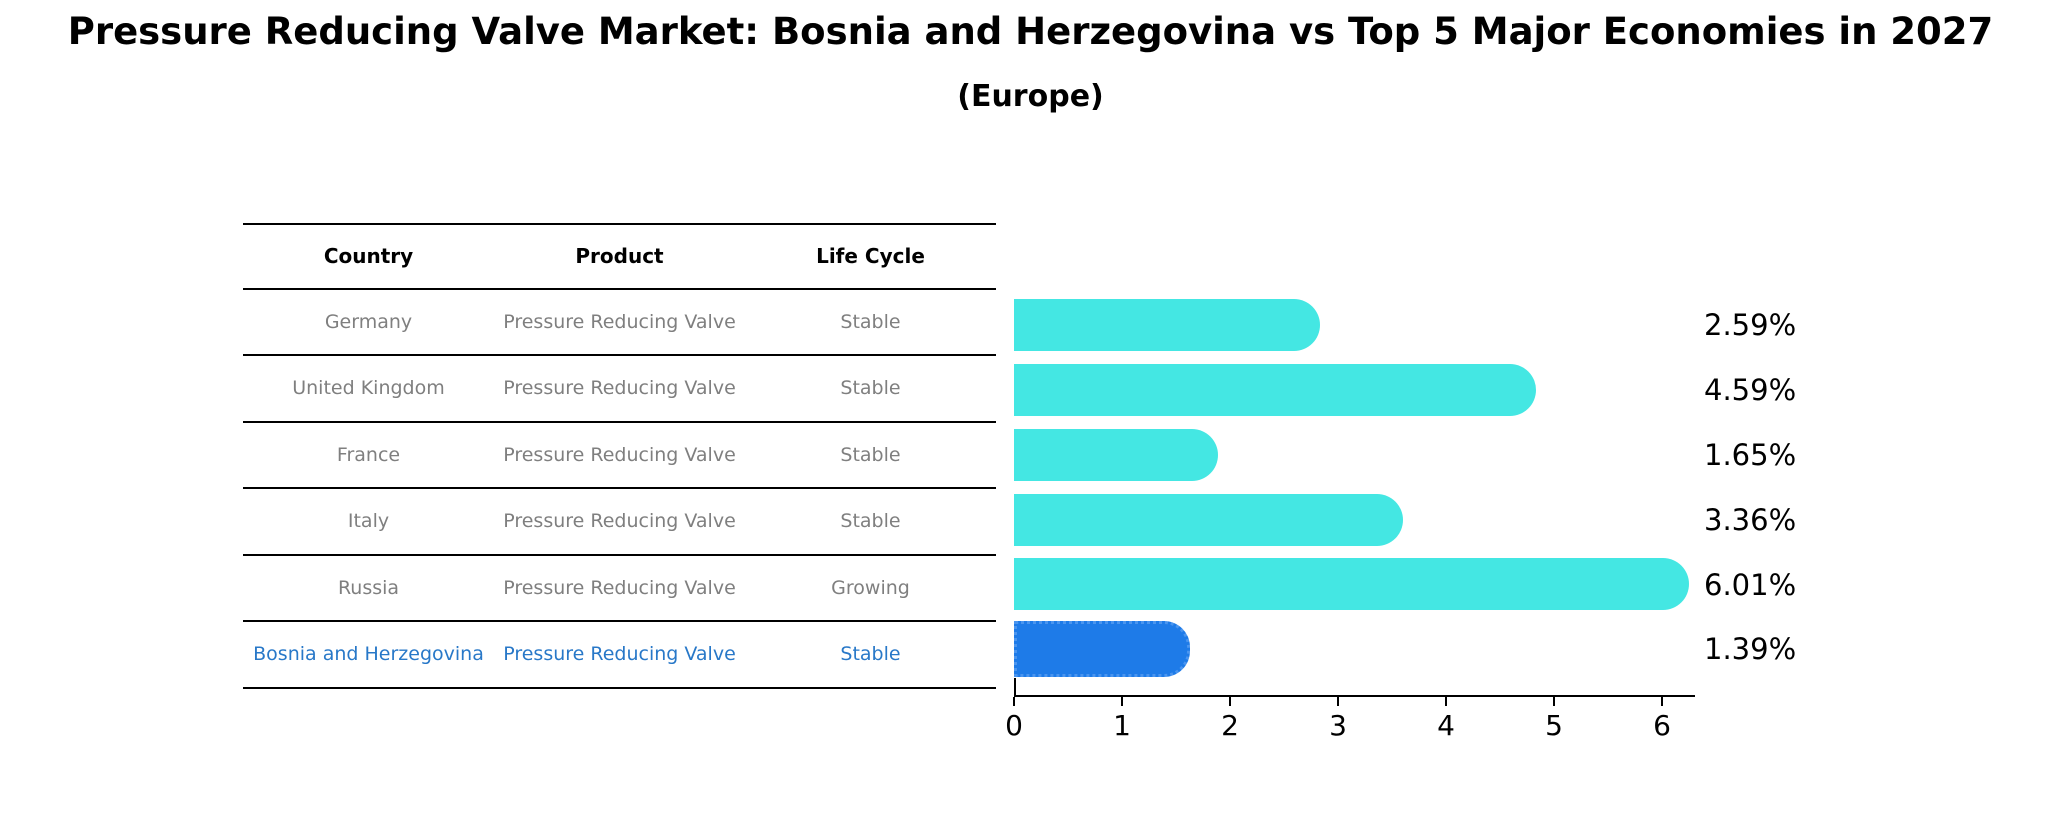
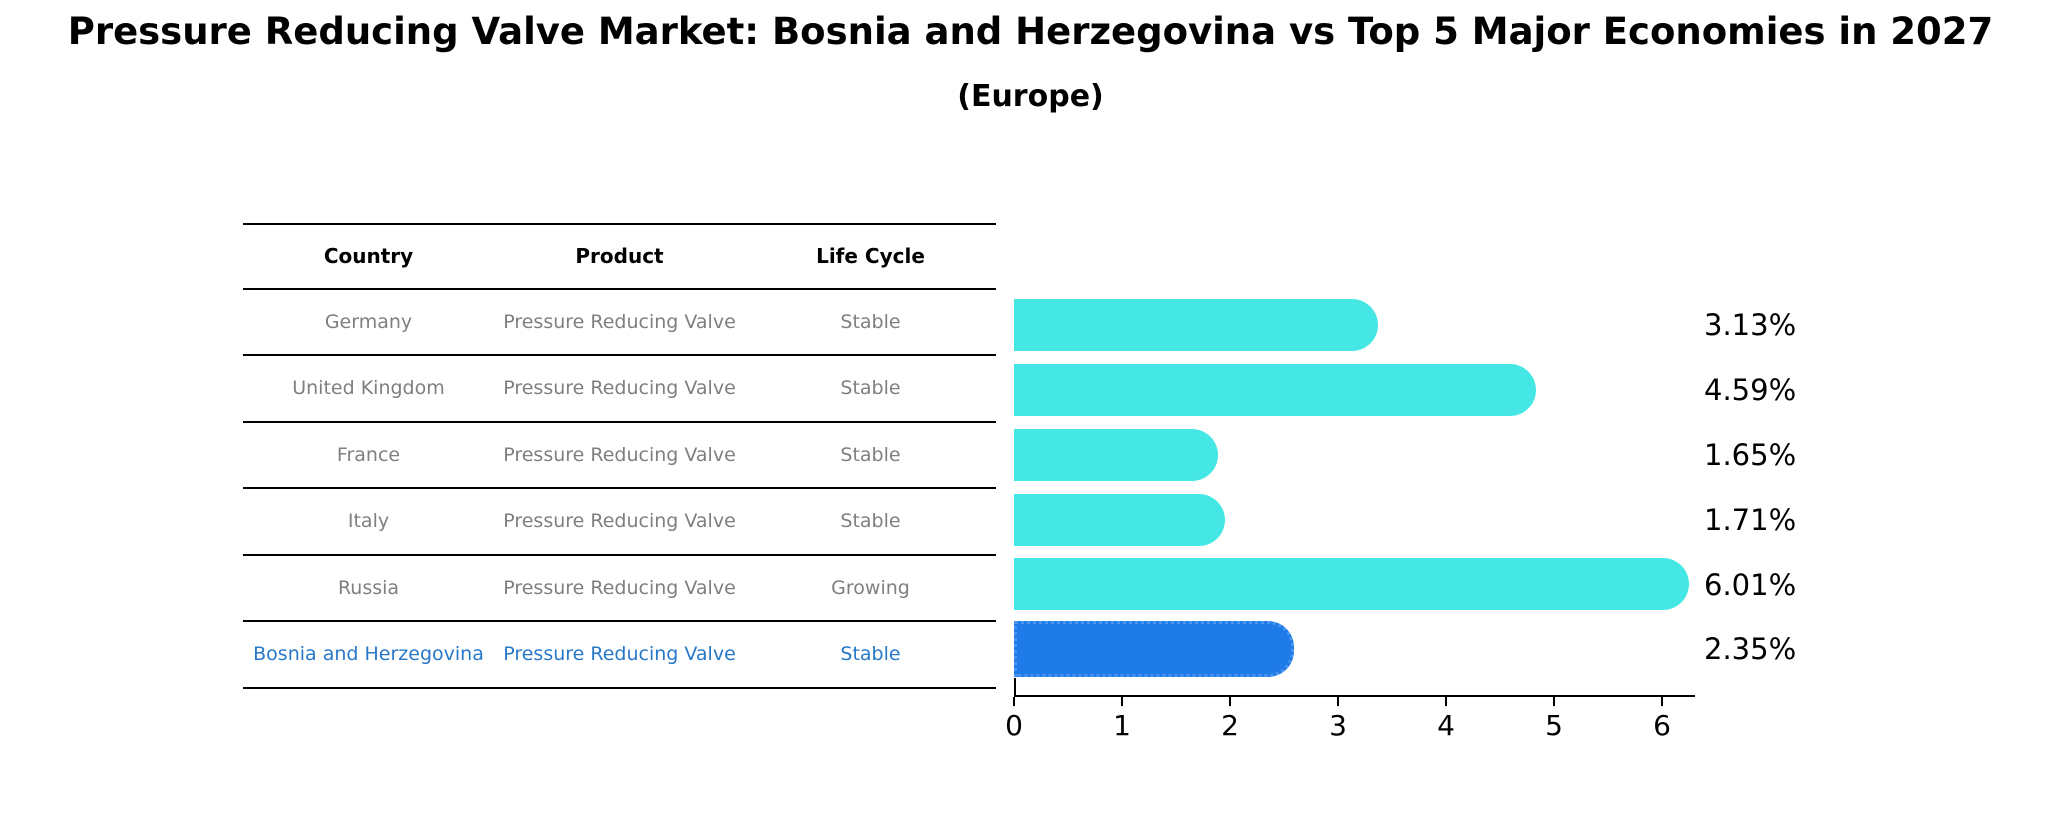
Germany: 2.59% -> 3.13%
Italy: 3.36% -> 1.71%
Bosnia and Herzegovina: 1.39% -> 2.35%
